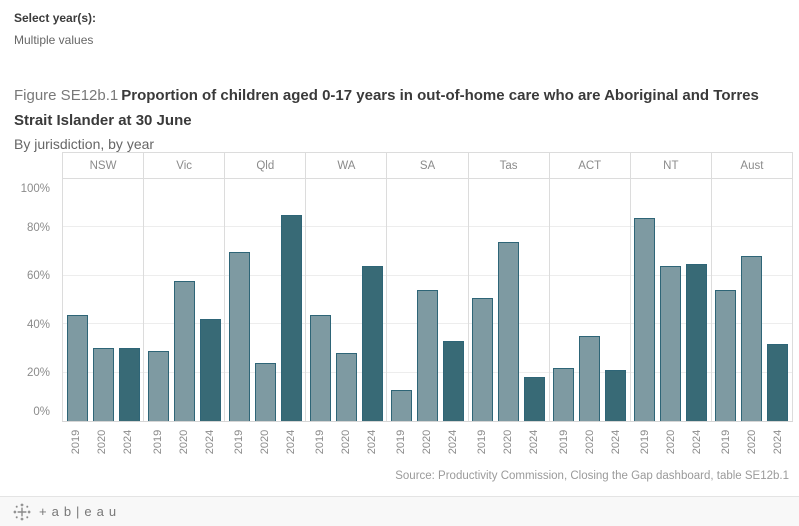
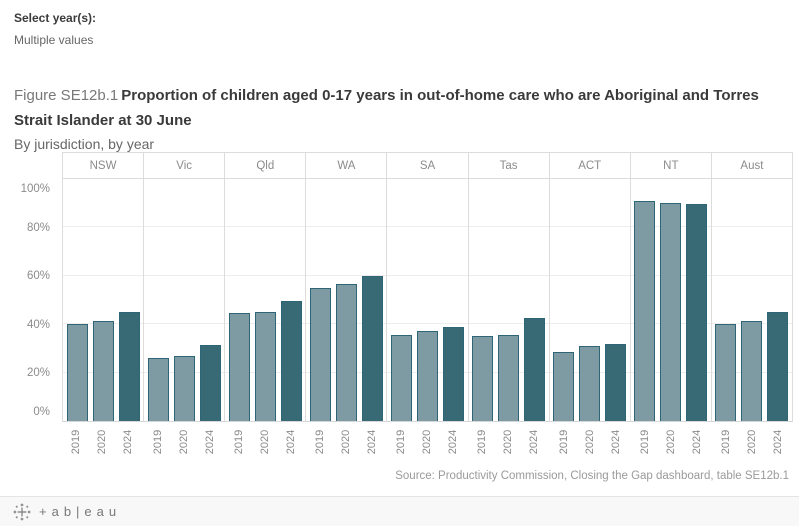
2019/NSW: 44% -> 40%
2020/NSW: 30% -> 42%
2024/NSW: 30% -> 45%
2019/Vic: 29% -> 26%
2020/Vic: 58% -> 27%
2024/Vic: 42% -> 32%
2019/Qld: 70% -> 44%
2020/Qld: 24% -> 45%
2024/Qld: 85% -> 50%
2019/WA: 44% -> 55%
2020/WA: 28% -> 56%
2024/WA: 64% -> 60%
2019/SA: 13% -> 36%
2020/SA: 54% -> 37%
2024/SA: 33% -> 39%
2019/Tas: 51% -> 35%
2020/Tas: 74% -> 36%
2024/Tas: 18% -> 42%
2019/ACT: 22% -> 28%
2020/ACT: 35% -> 31%
2024/ACT: 21% -> 32%
2019/NT: 84% -> 91%
2020/NT: 64% -> 90%
2024/NT: 65% -> 90%
2019/Aust: 54% -> 40%
2020/Aust: 68% -> 42%
2024/Aust: 32% -> 45%
